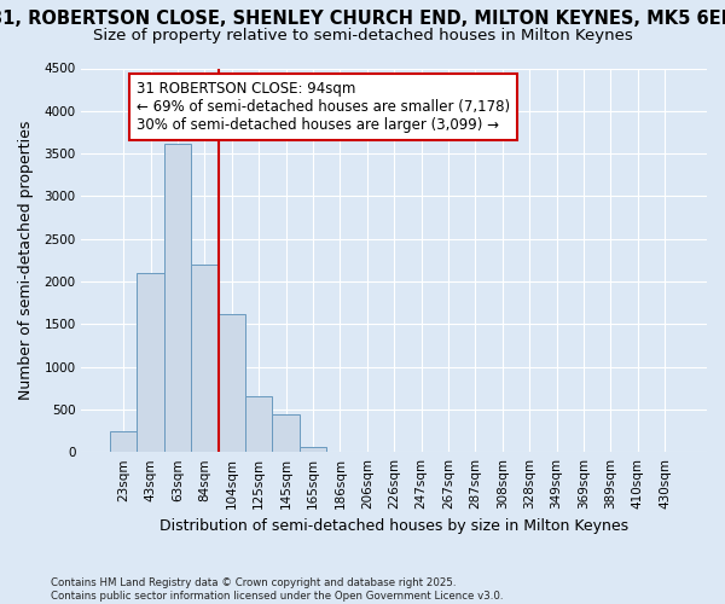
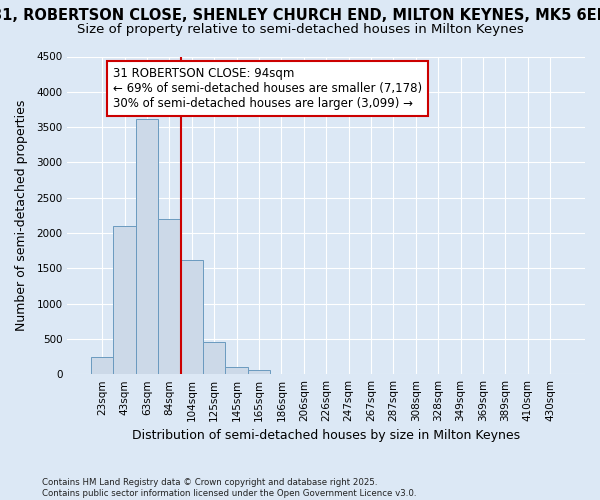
125sqm: 660 -> 460
145sqm: 440 -> 100
